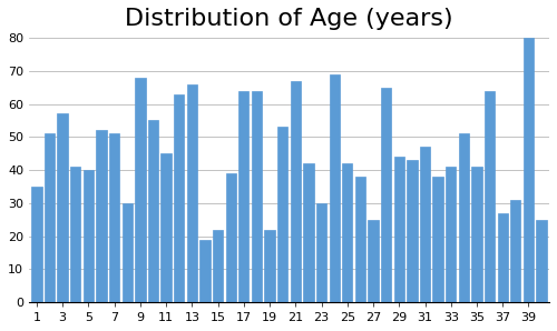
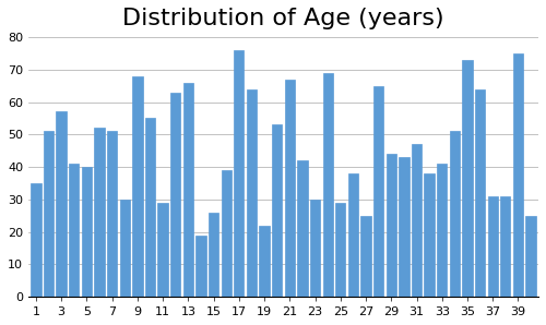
11: 45 -> 29
15: 22 -> 26
17: 64 -> 76
25: 42 -> 29
35: 41 -> 73
37: 27 -> 31
39: 80 -> 75
